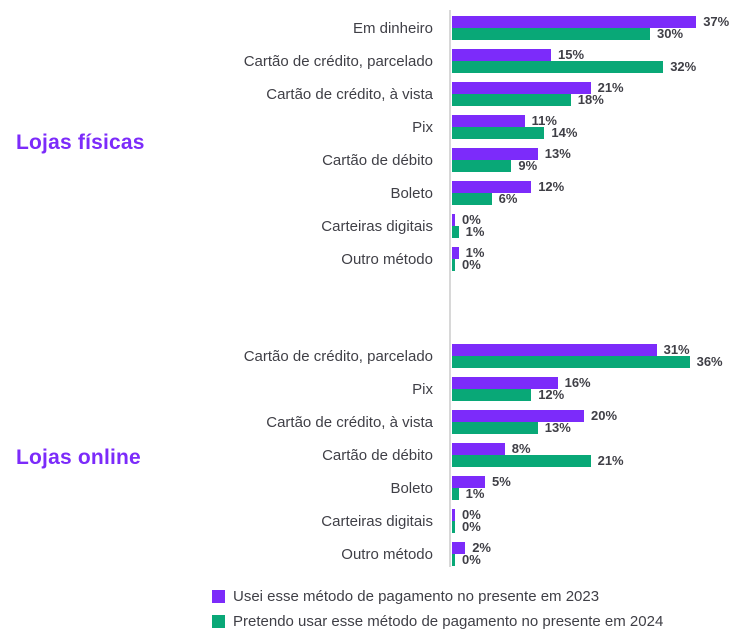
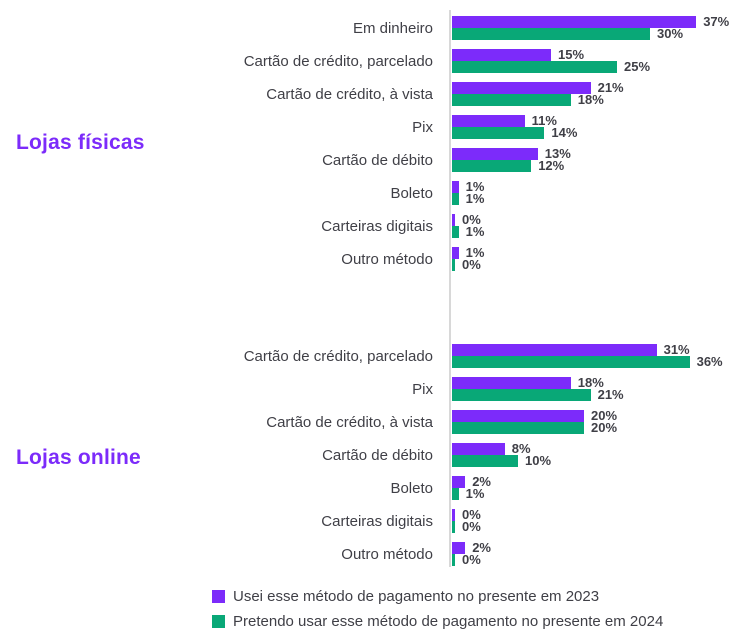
Lojas físicas/Pretendo usar esse método de pagamento no presente em 2024/Cartão de crédito, parcelado: 32% -> 25%
Lojas físicas/Pretendo usar esse método de pagamento no presente em 2024/Cartão de débito: 9% -> 12%
Lojas físicas/Usei esse método de pagamento no presente em 2023/Boleto: 12% -> 1%
Lojas físicas/Pretendo usar esse método de pagamento no presente em 2024/Boleto: 6% -> 1%
Lojas online/Usei esse método de pagamento no presente em 2023/Pix: 16% -> 18%
Lojas online/Pretendo usar esse método de pagamento no presente em 2024/Pix: 12% -> 21%
Lojas online/Pretendo usar esse método de pagamento no presente em 2024/Cartão de crédito, à vista: 13% -> 20%
Lojas online/Pretendo usar esse método de pagamento no presente em 2024/Cartão de débito: 21% -> 10%
Lojas online/Usei esse método de pagamento no presente em 2023/Boleto: 5% -> 2%
